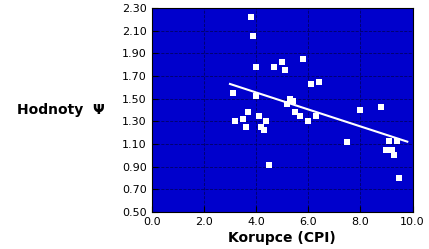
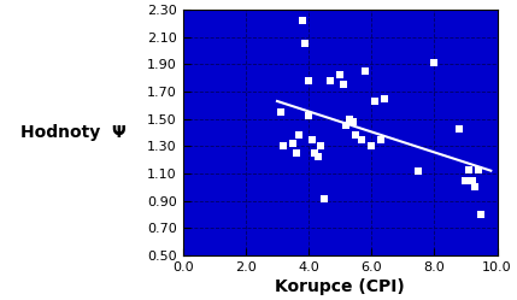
8.0: 1.40 -> 1.91
